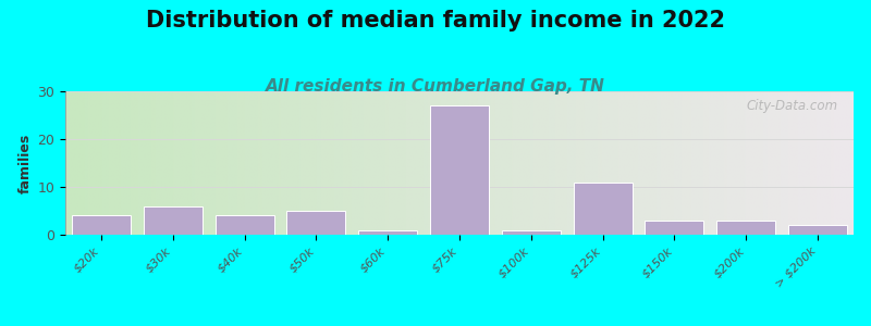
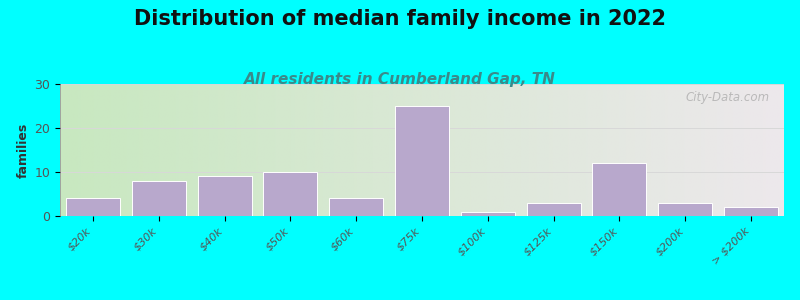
$30k: 6 -> 8
$40k: 4 -> 9
$50k: 5 -> 10
$60k: 1 -> 4
$75k: 27 -> 25
$125k: 11 -> 3
$150k: 3 -> 12
